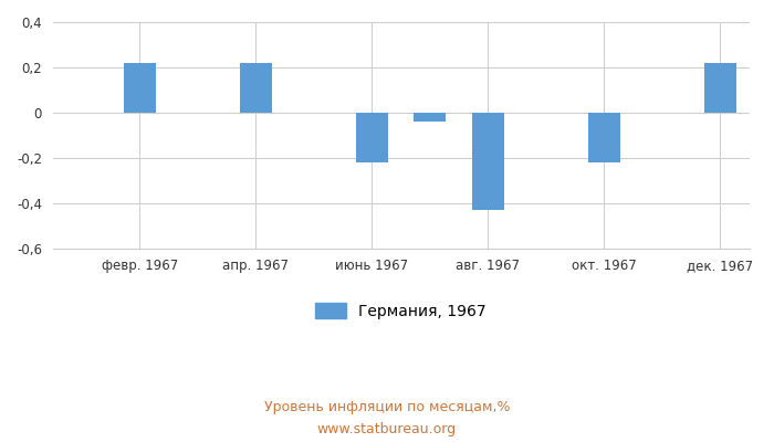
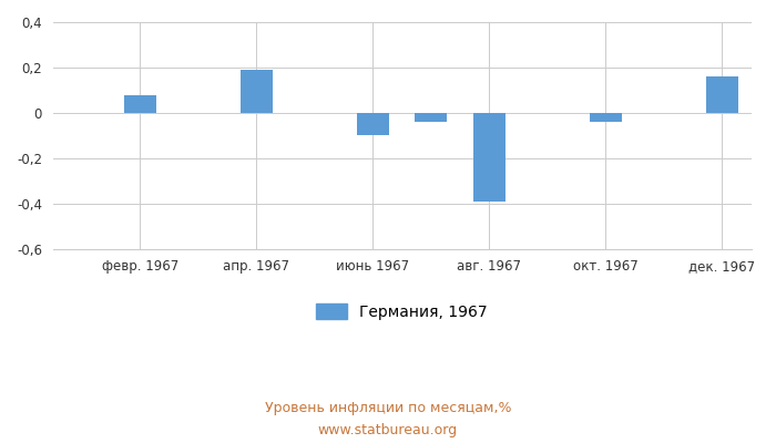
февр. 1967: 0,22 -> 0,08
апр. 1967: 0,22 -> 0,19
июнь 1967: -0,22 -> -0,10
авг. 1967: -0,43 -> -0,39
окт. 1967: -0,22 -> -0,04
дек. 1967: 0,22 -> 0,16
